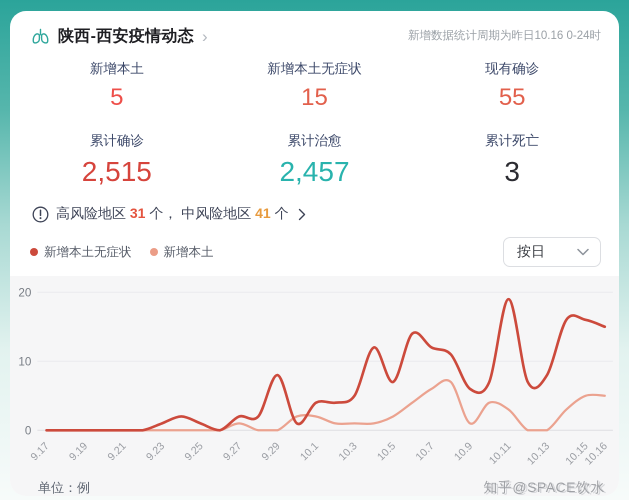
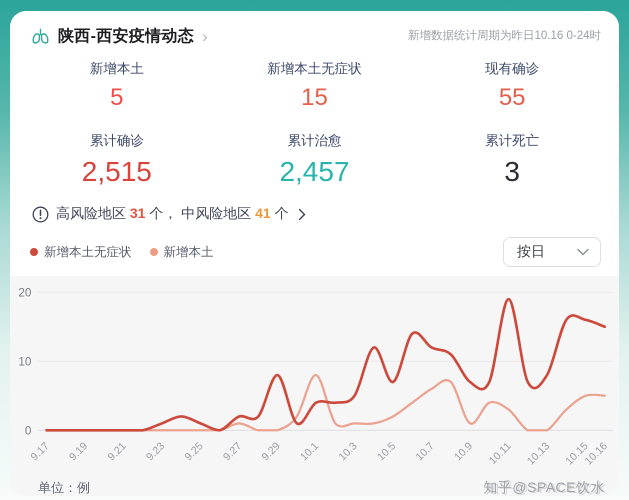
新增本土/10.1: 2 -> 8
新增本土无症状/10.9: 6 -> 7
